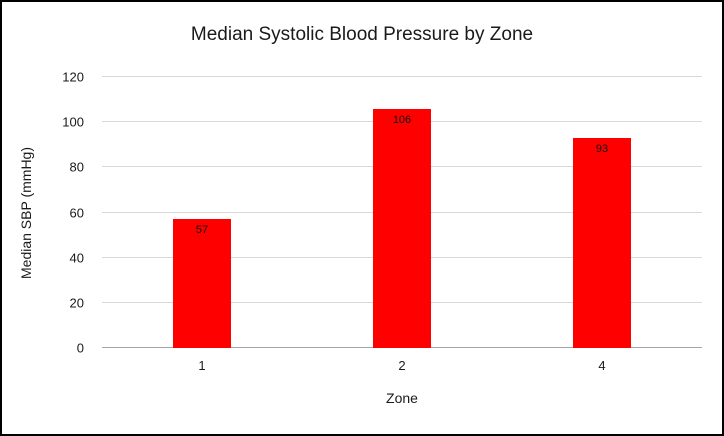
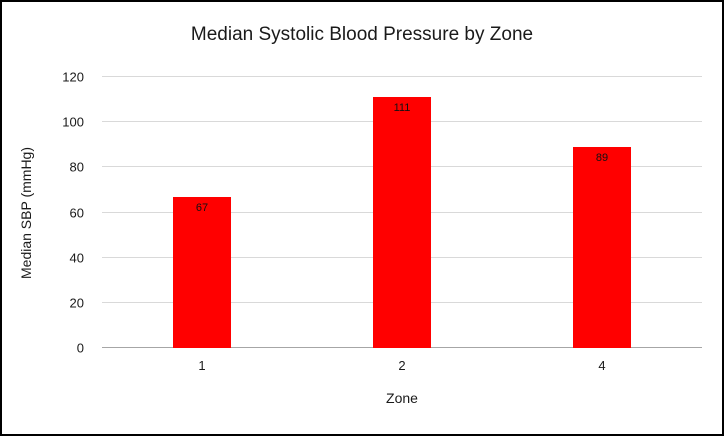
1: 57 -> 67
2: 106 -> 111
4: 93 -> 89
